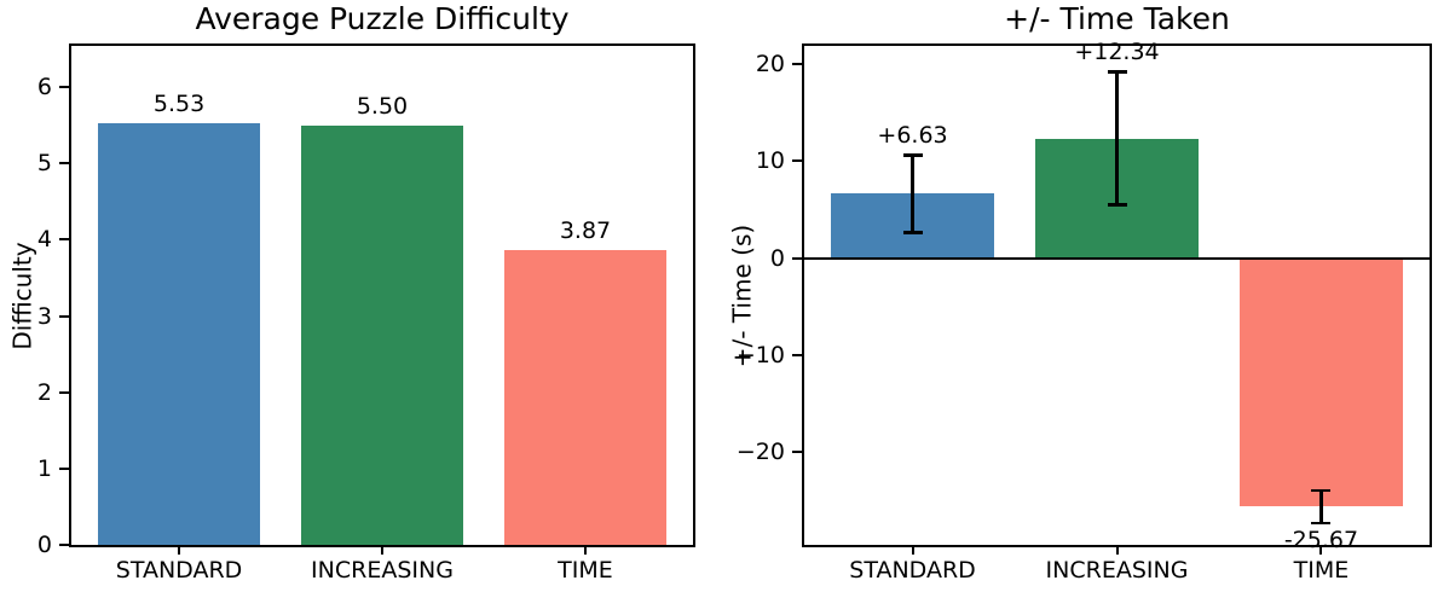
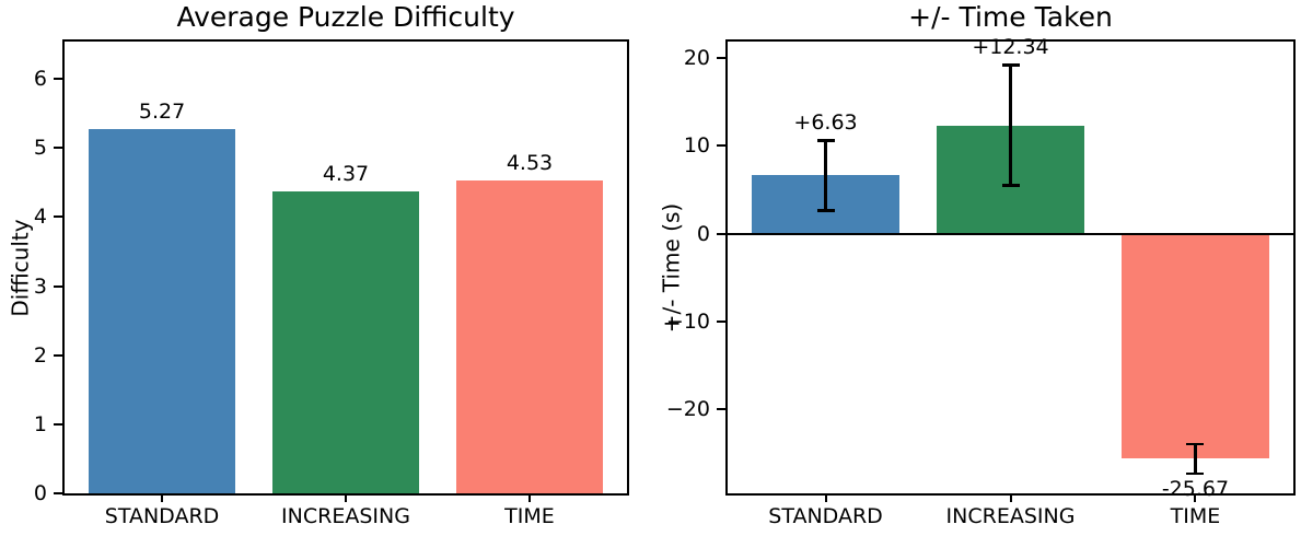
Average Puzzle Difficulty/STANDARD: 5.53 -> 5.27
Average Puzzle Difficulty/INCREASING: 5.50 -> 4.37
Average Puzzle Difficulty/TIME: 3.87 -> 4.53
